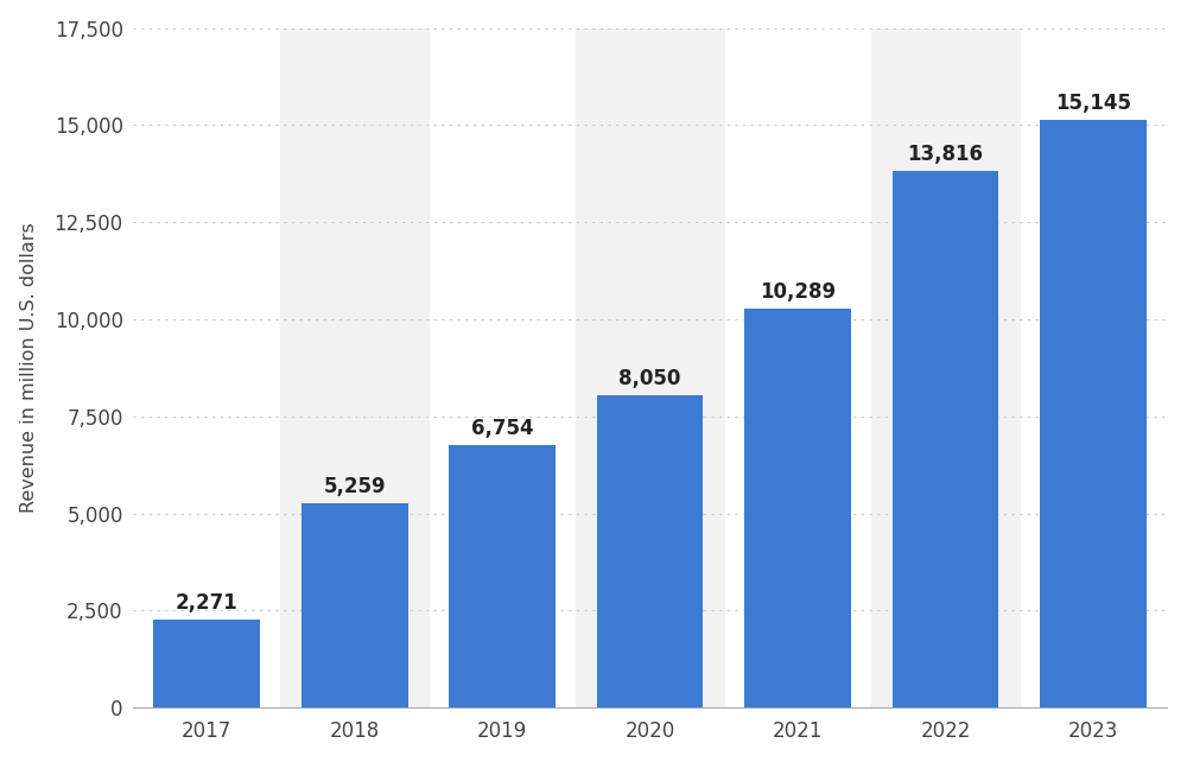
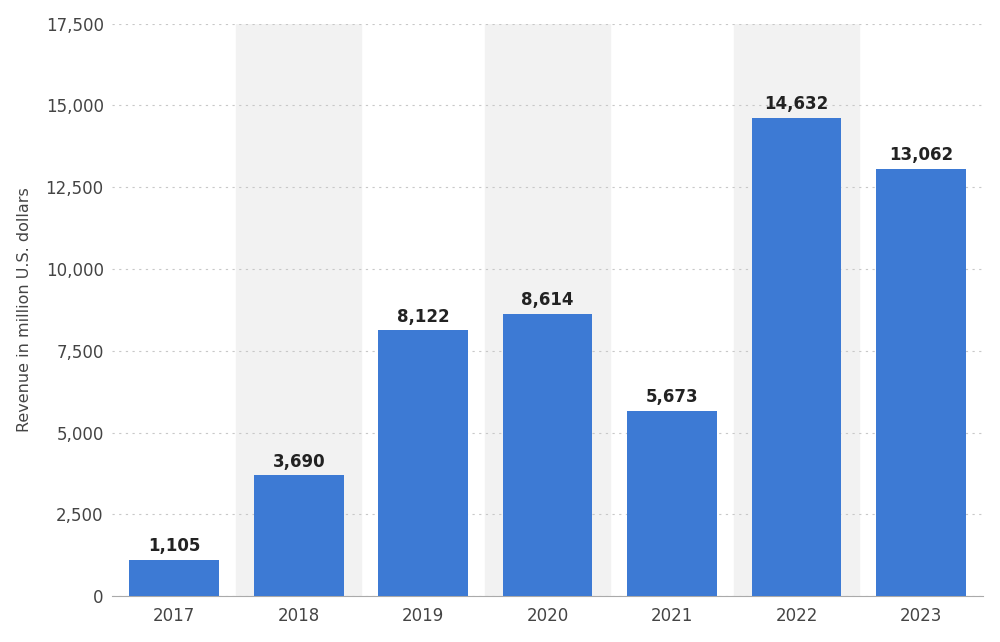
2017: 2,271 -> 1,105
2018: 5,259 -> 3,690
2019: 6,754 -> 8,122
2020: 8,050 -> 8,614
2021: 10,289 -> 5,673
2022: 13,816 -> 14,632
2023: 15,145 -> 13,062
